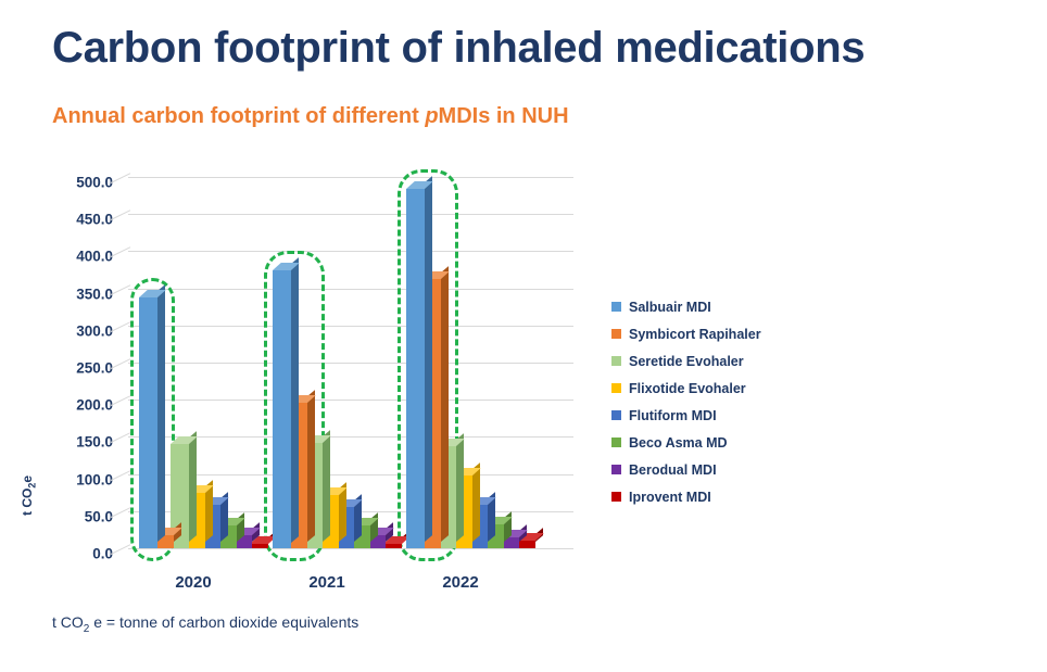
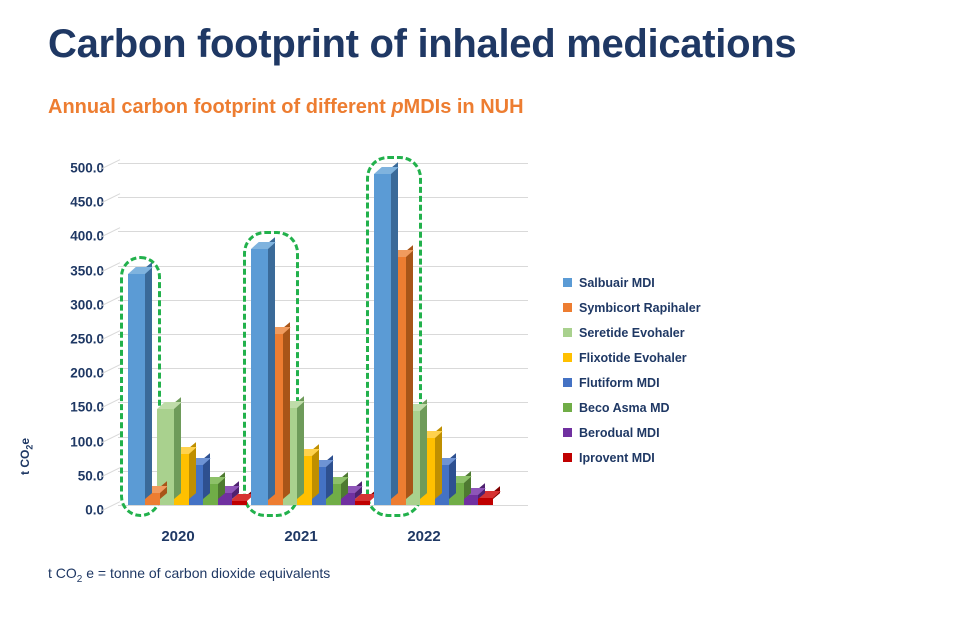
Symbicort Rapihaler/2021: 200 -> 250
